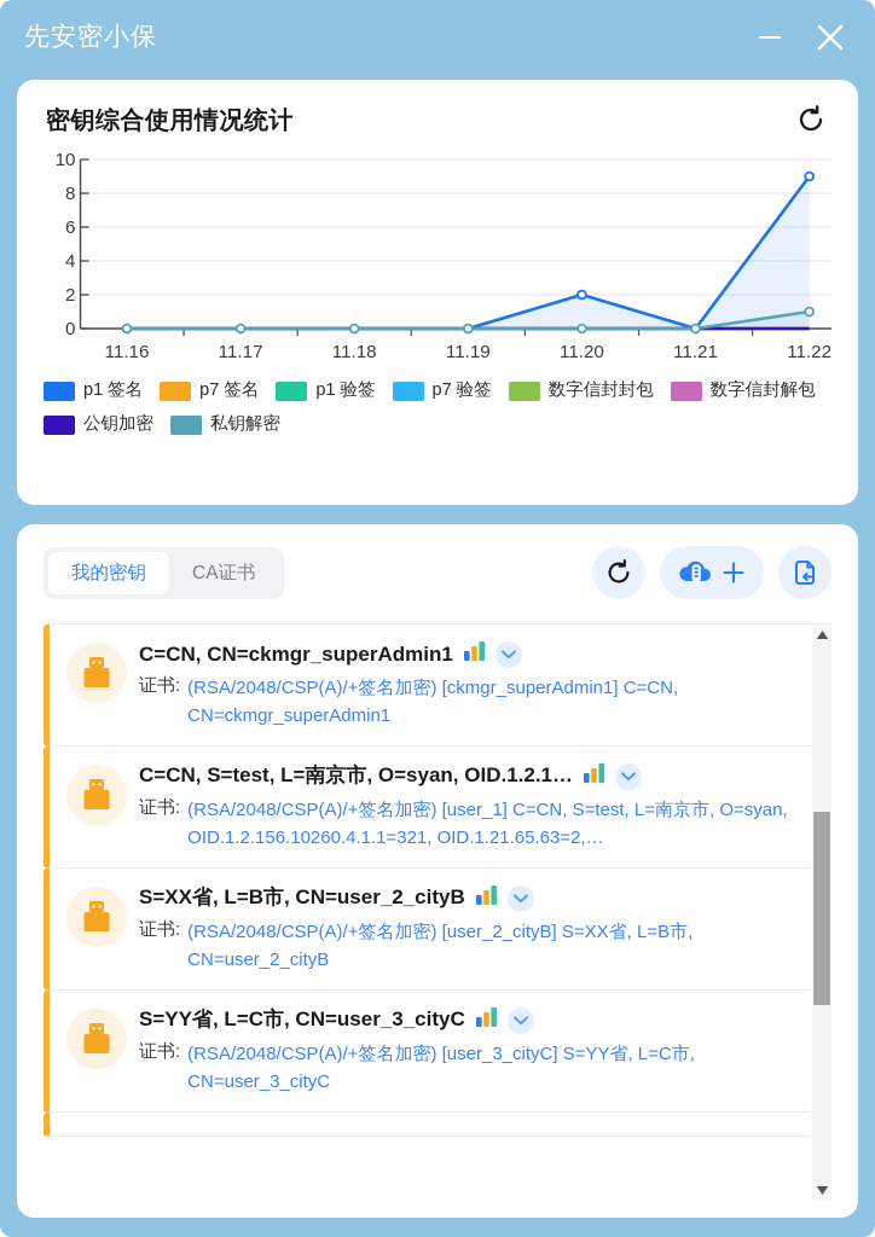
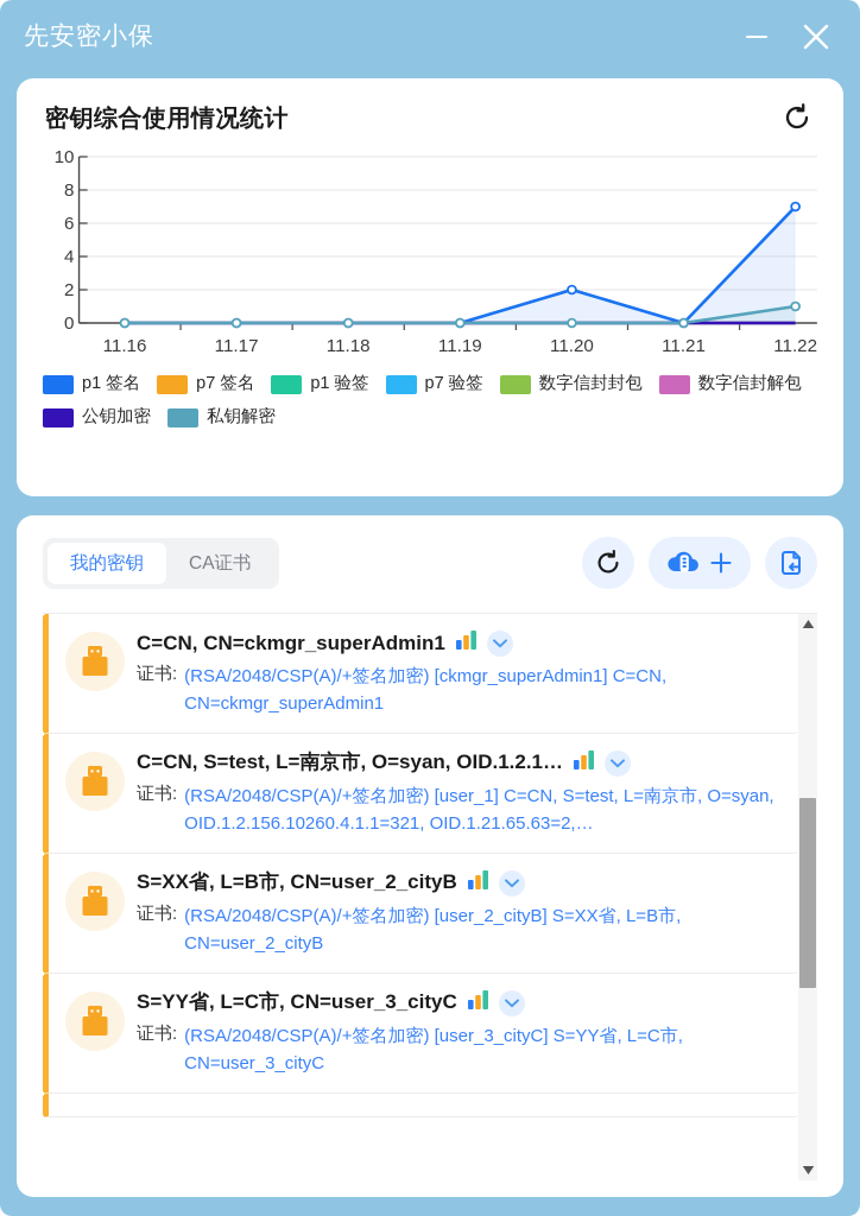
p1 签名/11.22: 9 -> 7
